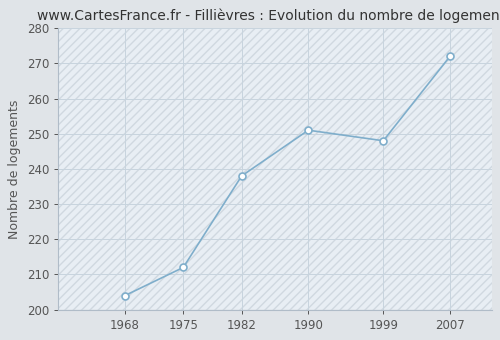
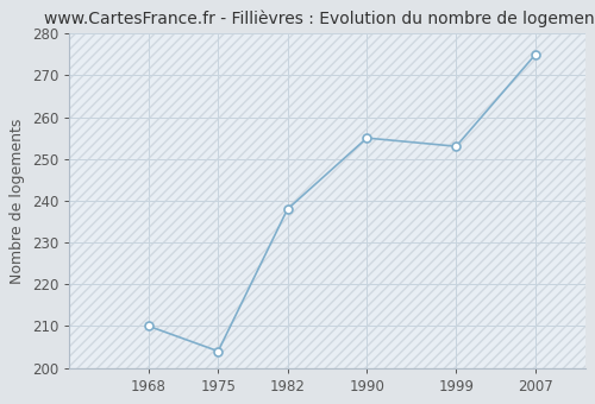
1968: 204 -> 210
1975: 212 -> 204
1990: 251 -> 255
1999: 248 -> 253
2007: 272 -> 275
